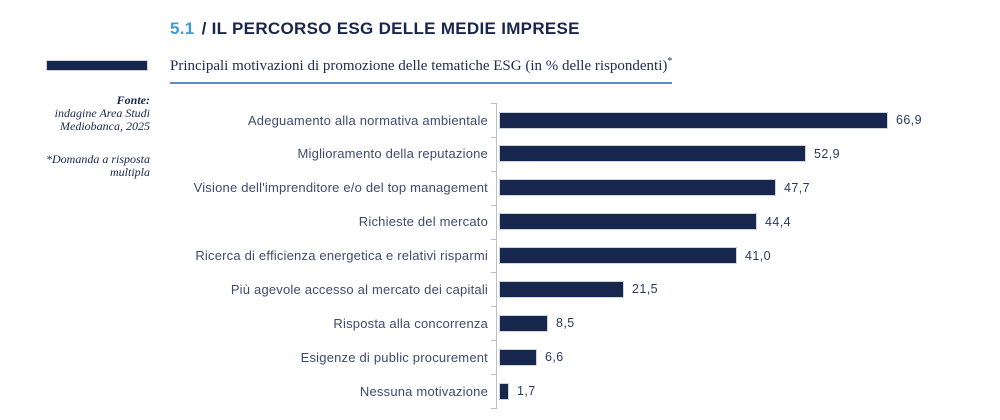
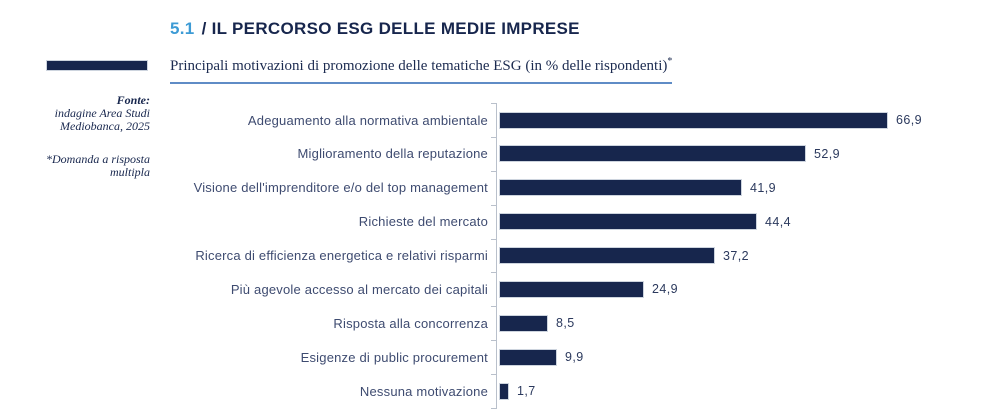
Visione dell'imprenditore e/o del top management: 47,7 -> 41,9
Ricerca di efficienza energetica e relativi risparmi: 41,0 -> 37,2
Più agevole accesso al mercato dei capitali: 21,5 -> 24,9
Esigenze di public procurement: 6,6 -> 9,9
